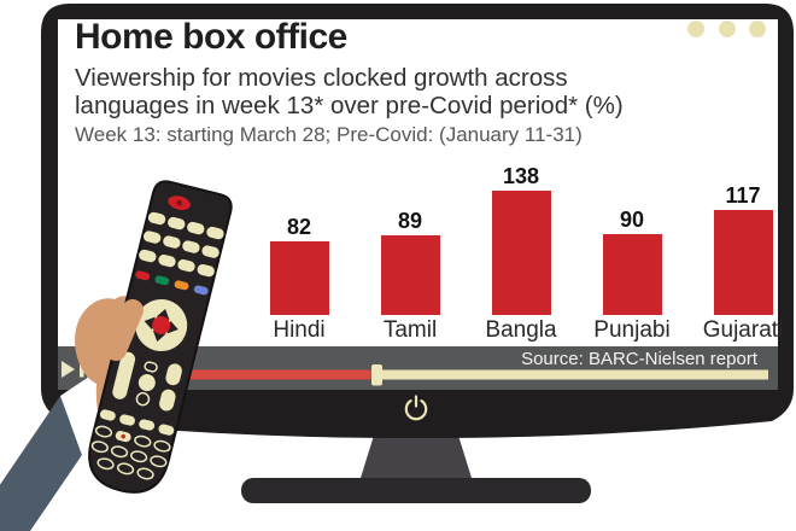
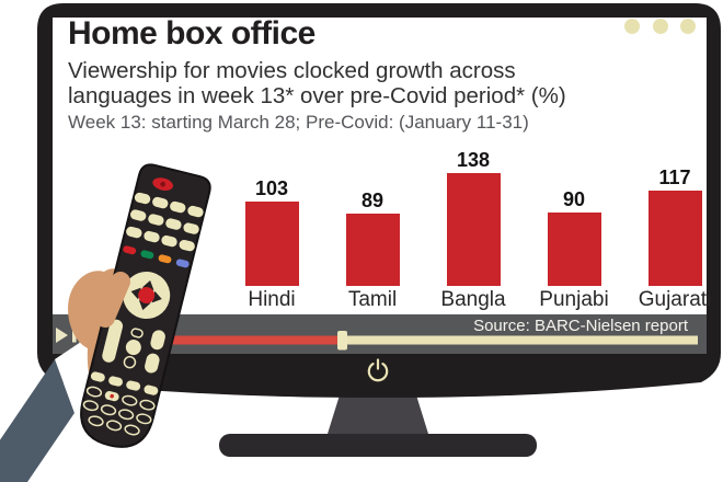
Hindi: 82 -> 103
